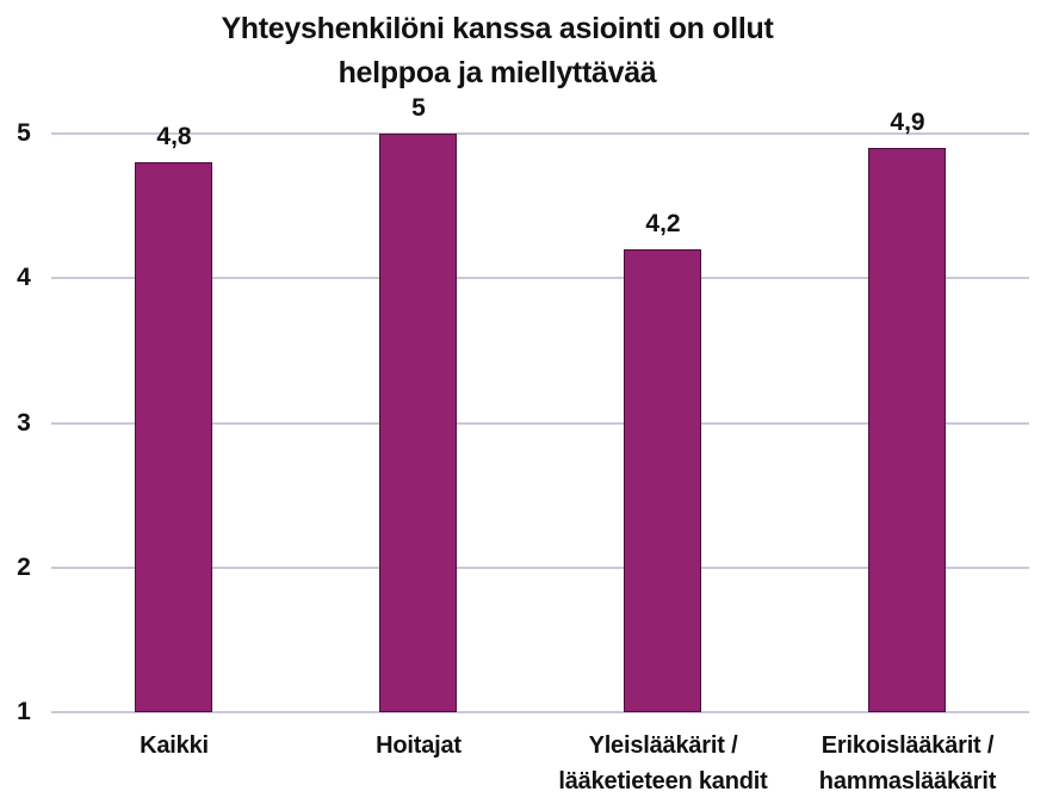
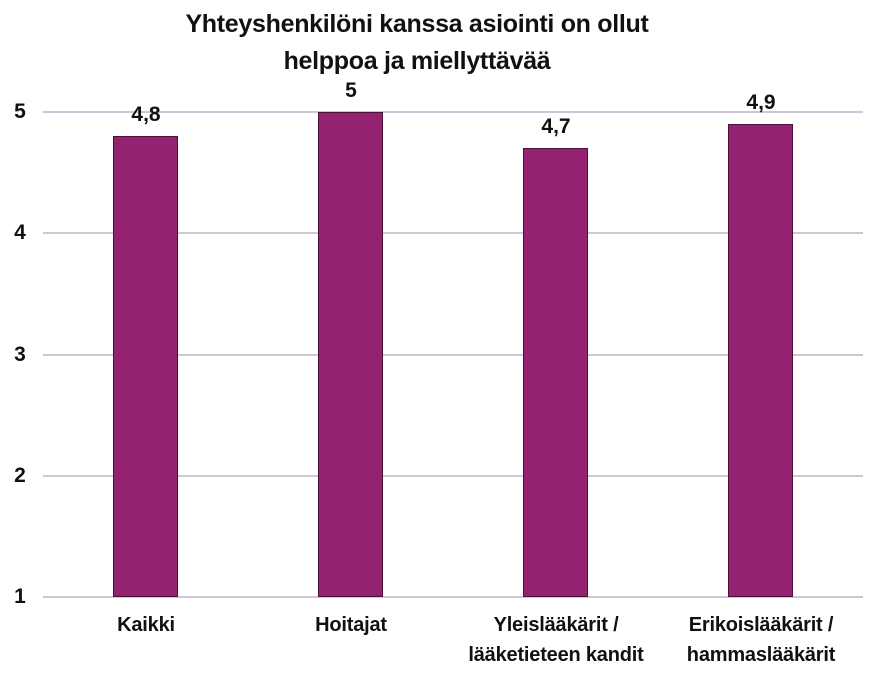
Yleislääkärit / lääketieteen kandit: 4,2 -> 4,7
